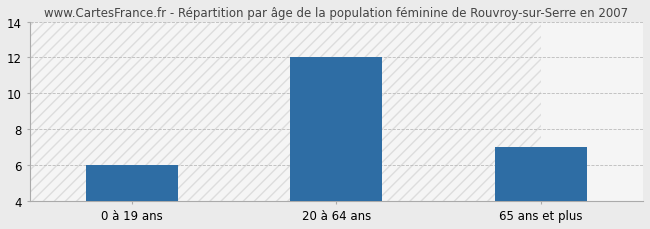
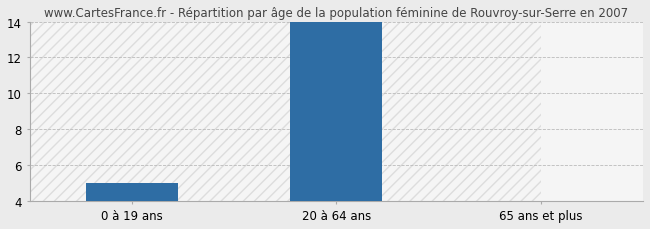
0 à 19 ans: 6 -> 5
20 à 64 ans: 12 -> 14
65 ans et plus: 7 -> 4
